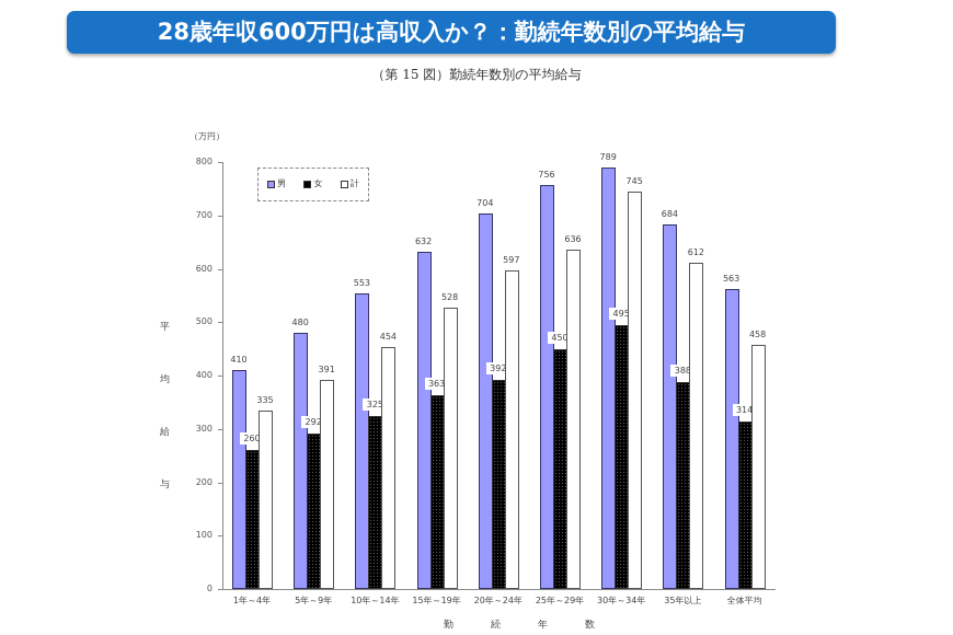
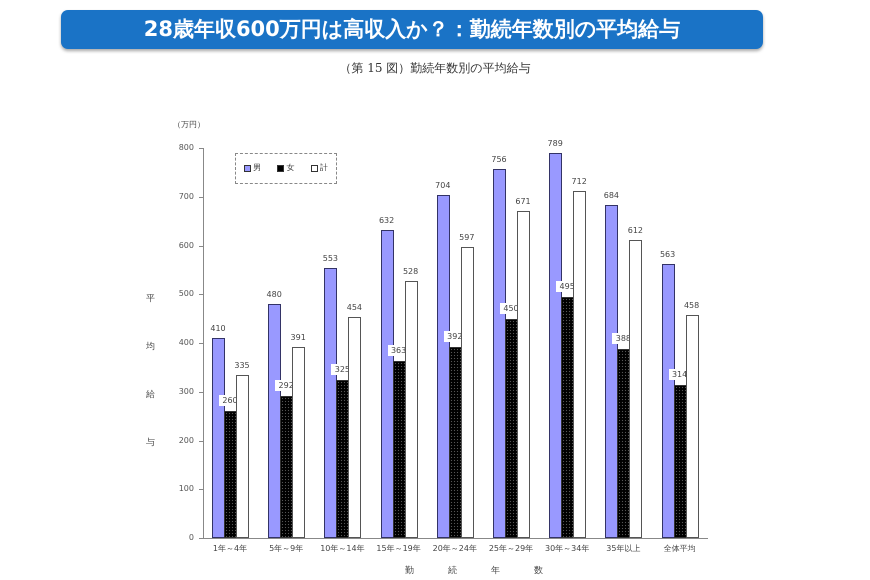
計/25年～29年: 636 -> 671
計/30年～34年: 745 -> 712
